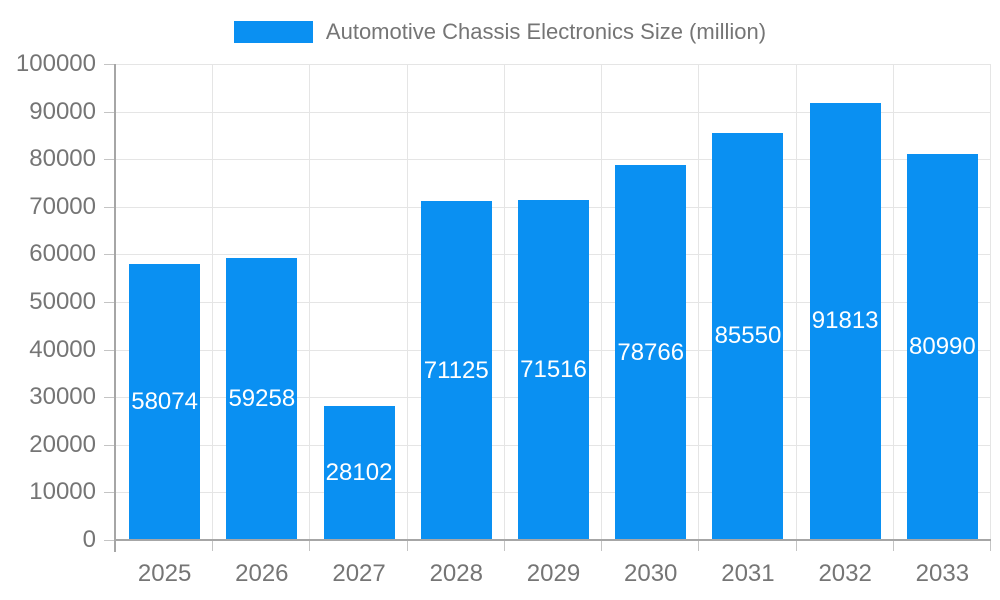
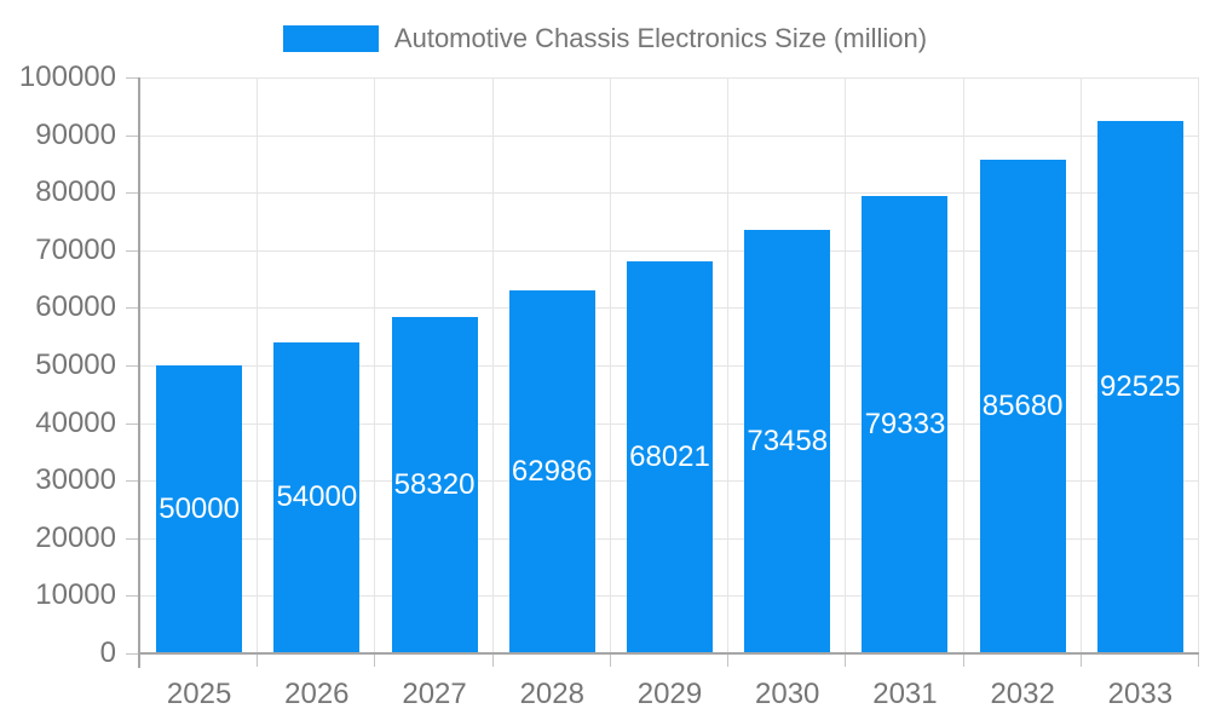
2025: 58074 -> 50000
2026: 59258 -> 54000
2027: 28102 -> 58320
2028: 71125 -> 62986
2029: 71516 -> 68021
2030: 78766 -> 73458
2031: 85550 -> 79333
2032: 91813 -> 85680
2033: 80990 -> 92525
